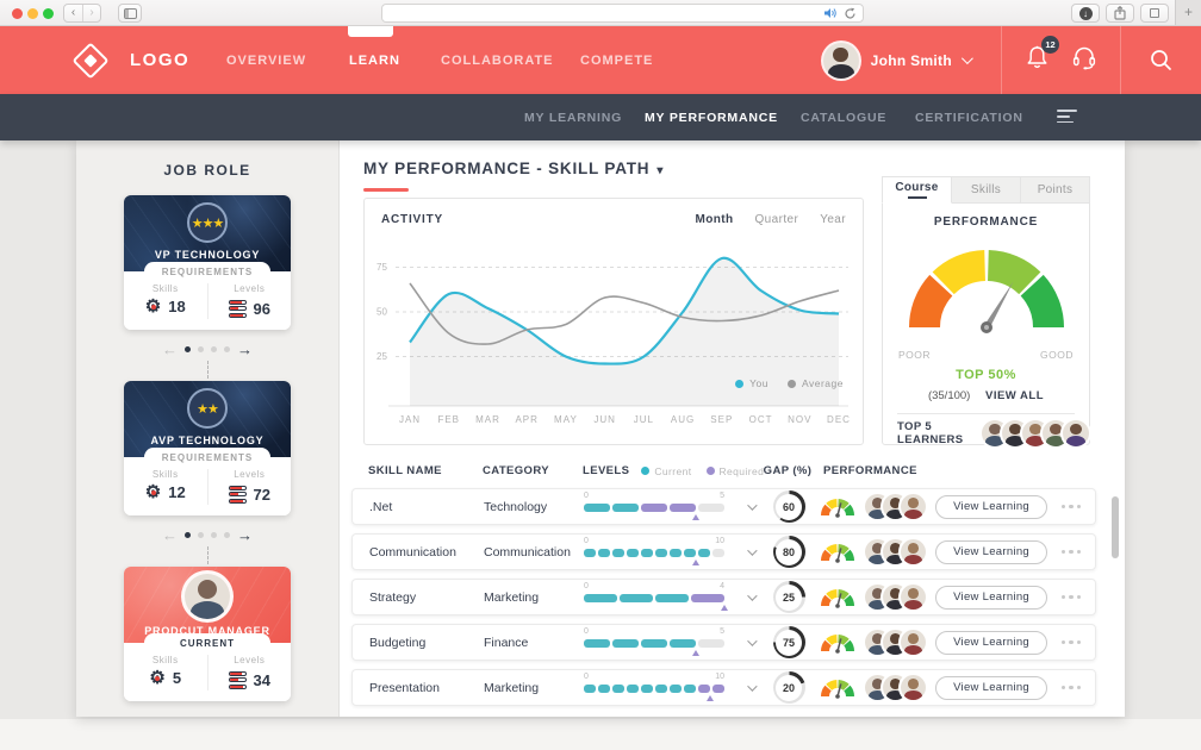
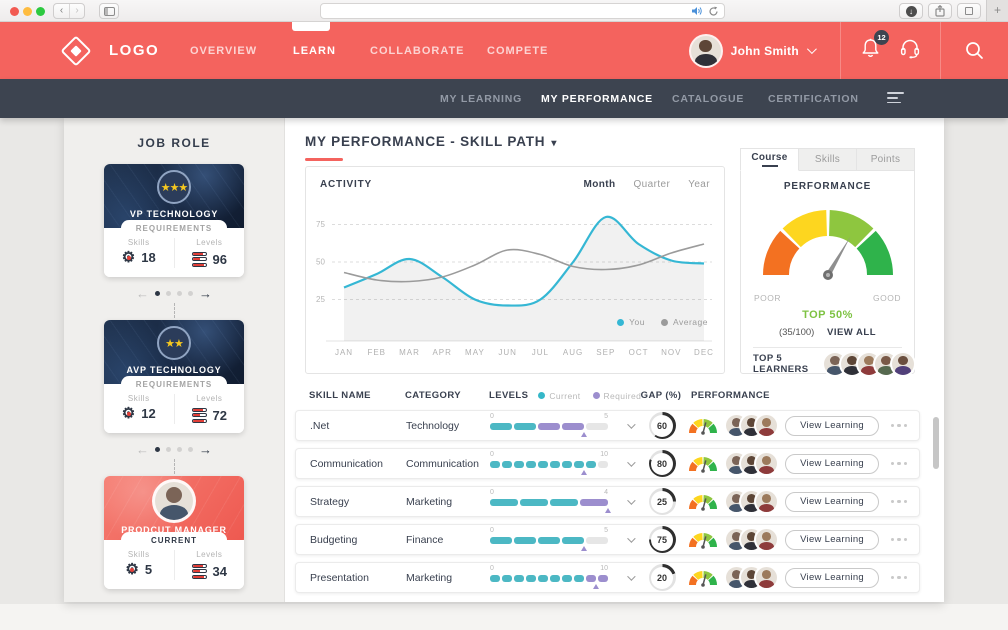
Average/JAN: 66 -> 43
You/FEB: 60 -> 42
Average/MAR: 32 -> 37
Average/MAY: 43 -> 48
